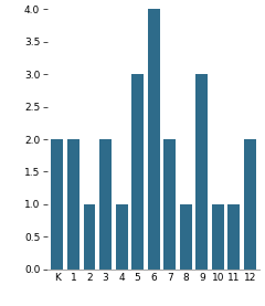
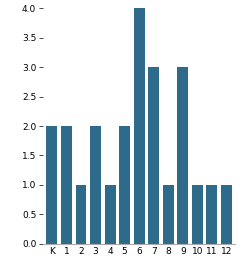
5: 3 -> 2
7: 2 -> 3
12: 2 -> 1
